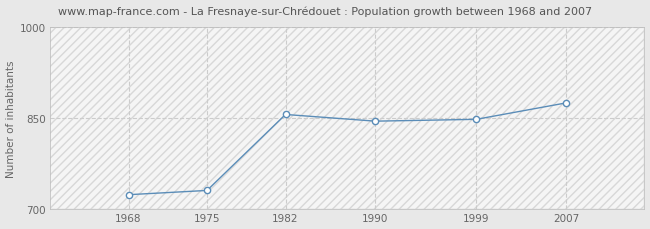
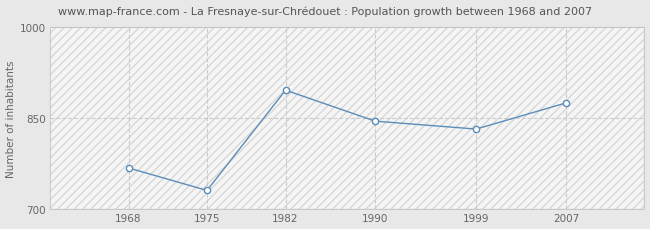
1968: 724 -> 768
1982: 856 -> 896
1999: 848 -> 832
